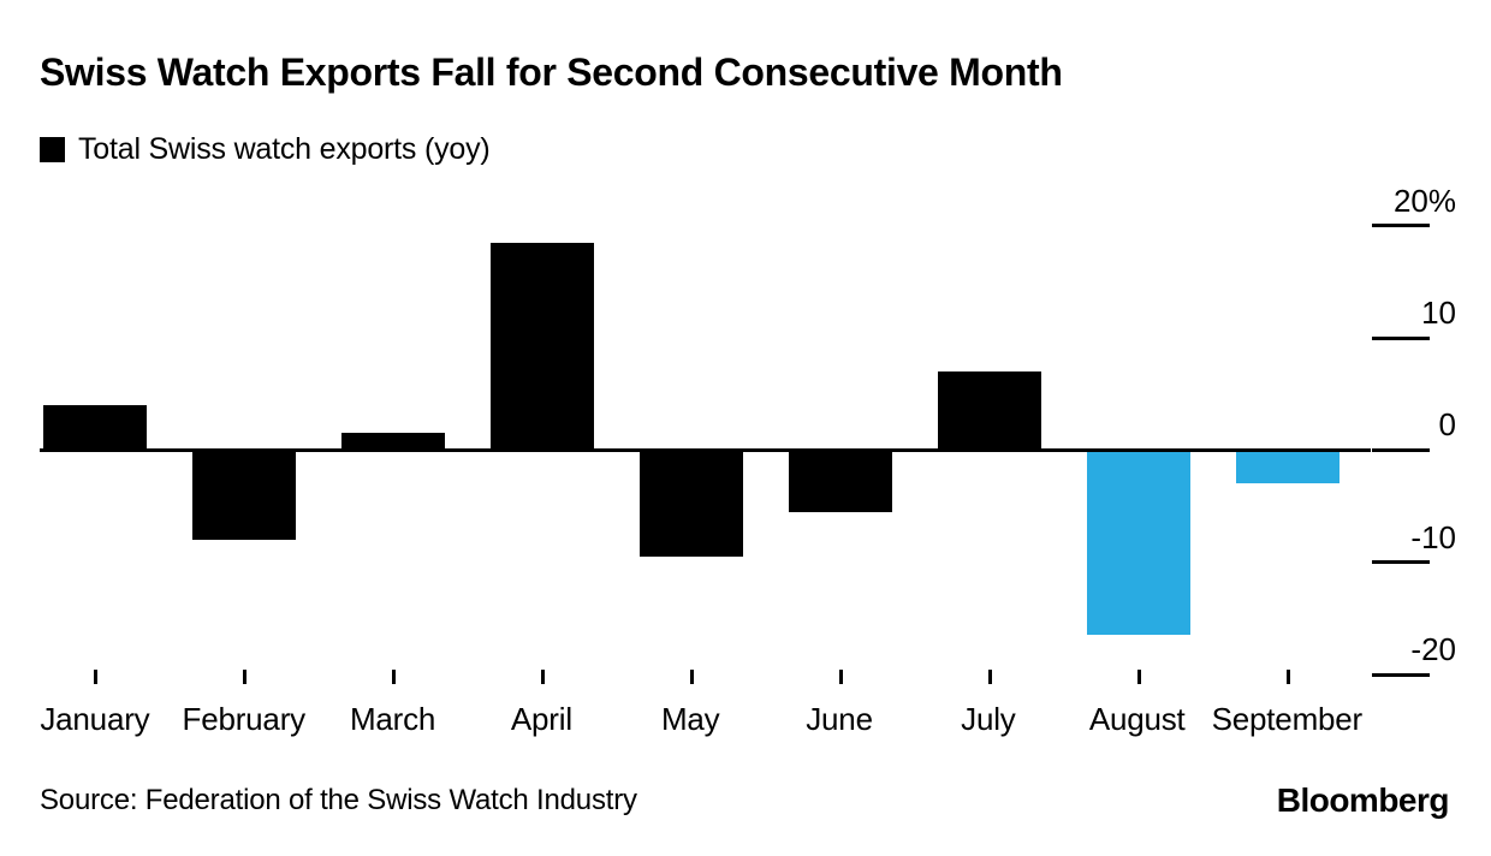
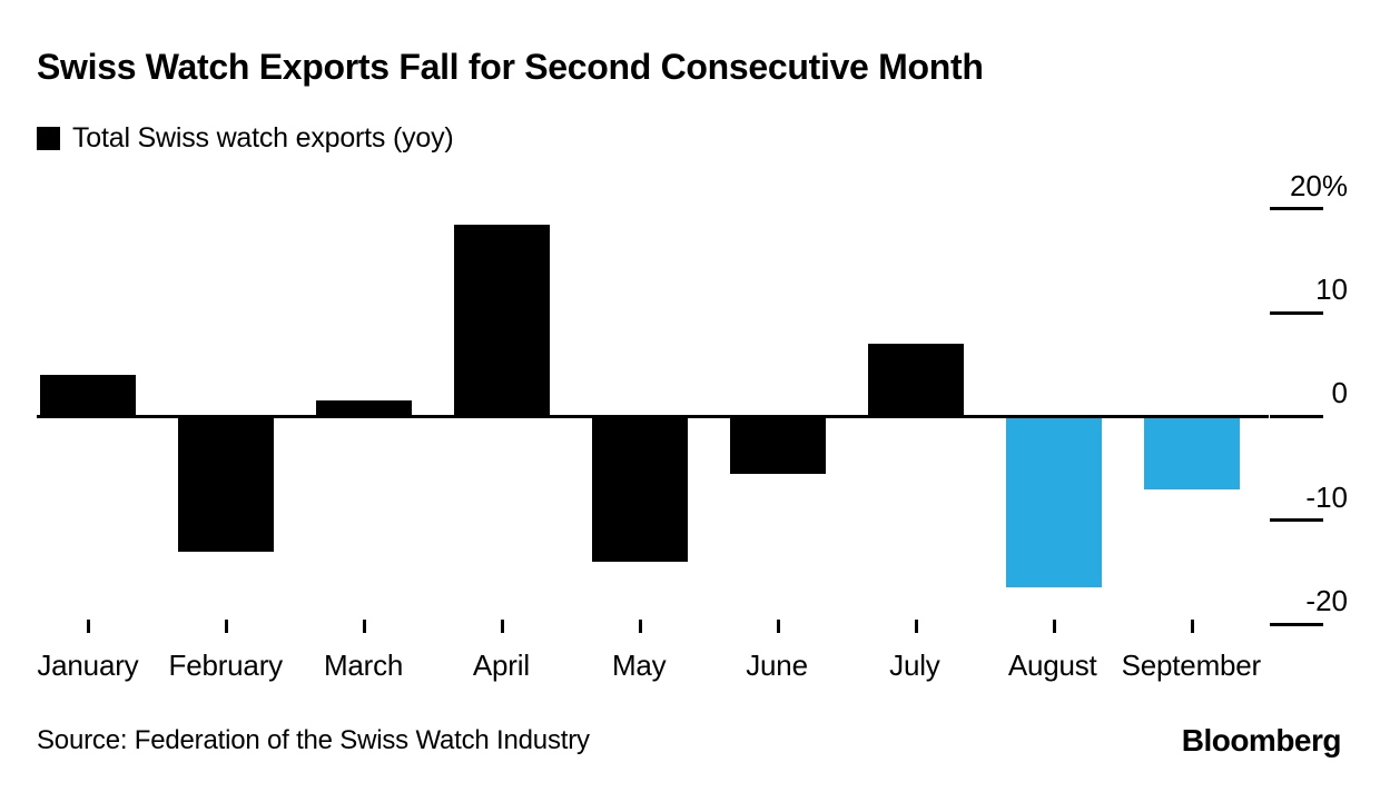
February: -8% -> -13%
May: -10% -> -14%
September: -3% -> -7%
